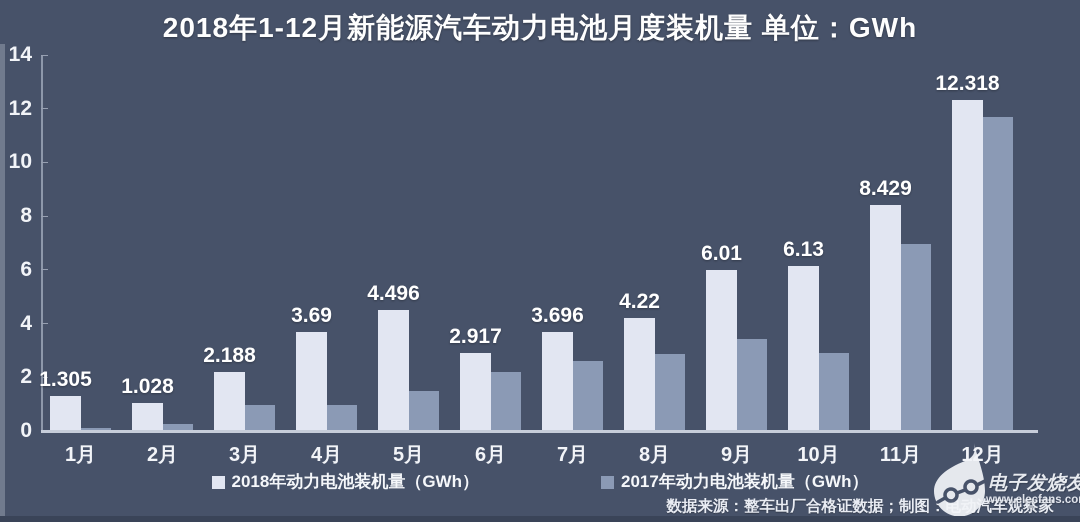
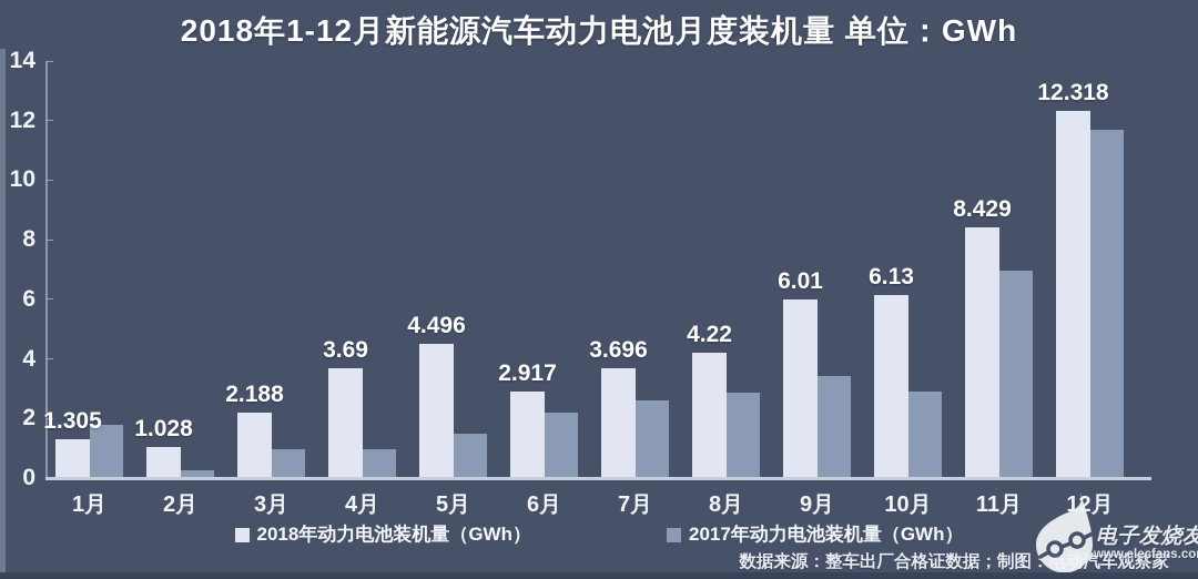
2017年动力电池装机量（GWh）/1月: 0.1 -> 1.8
